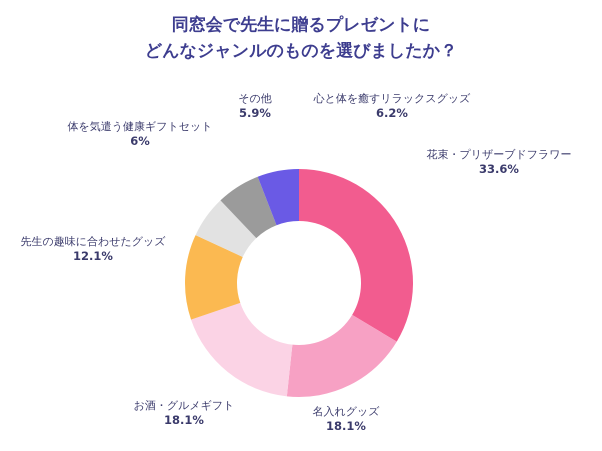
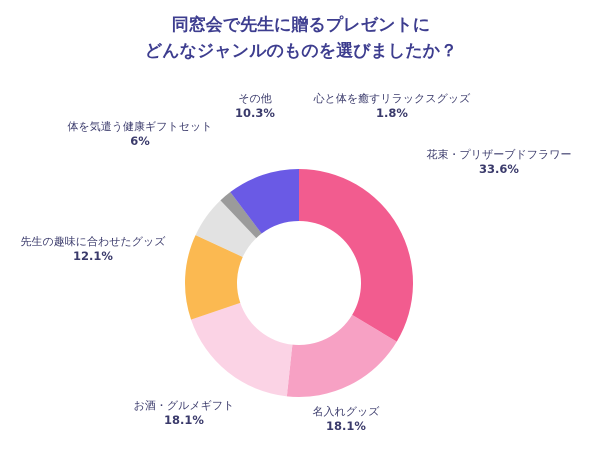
心と体を癒すリラックスグッズ: 6.2% -> 1.8%
その他: 5.9% -> 10.3%
